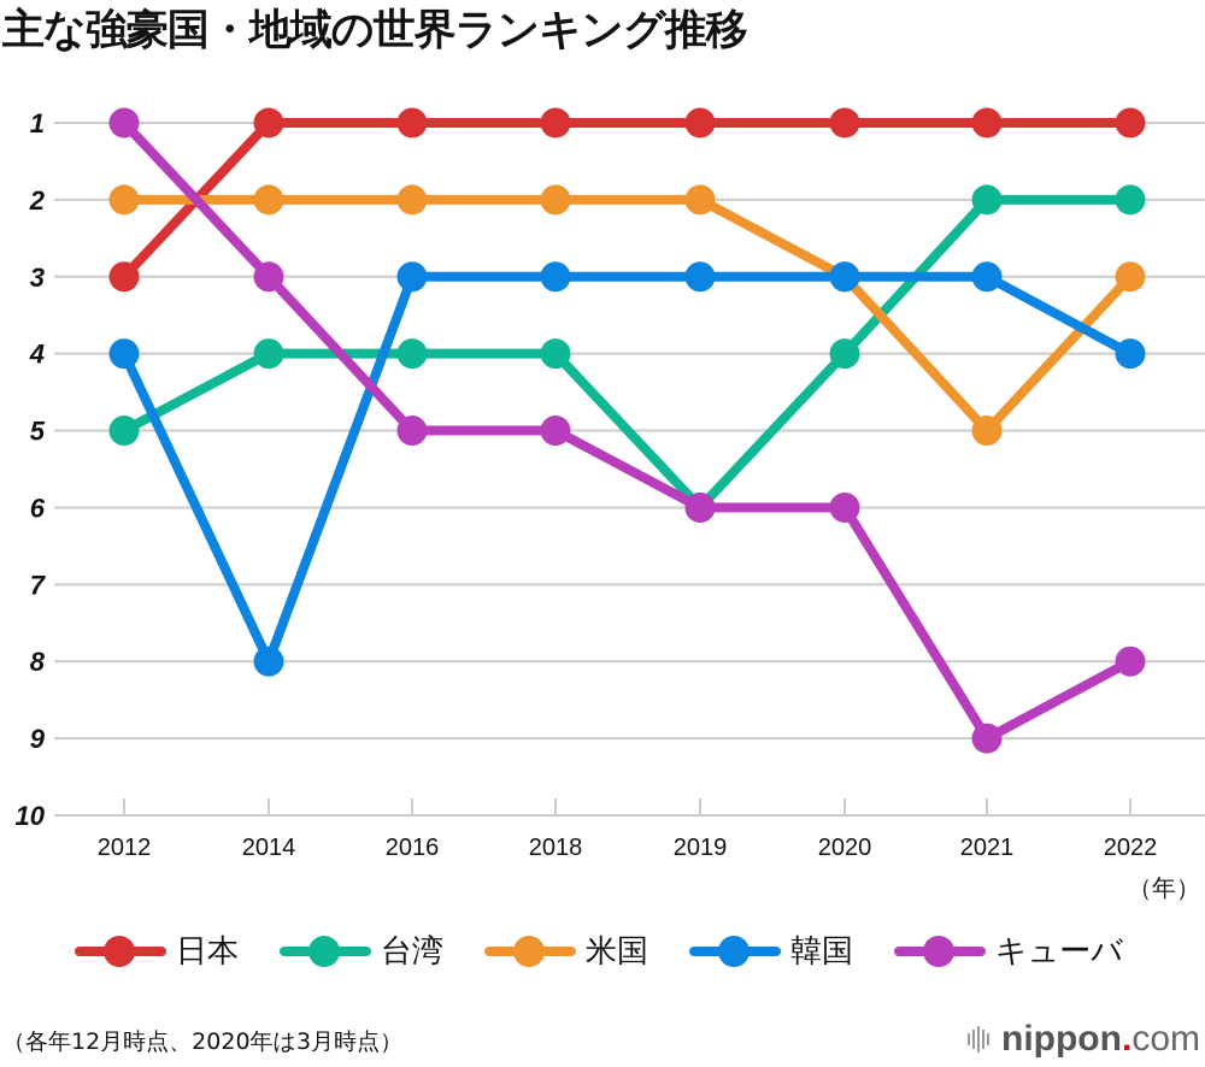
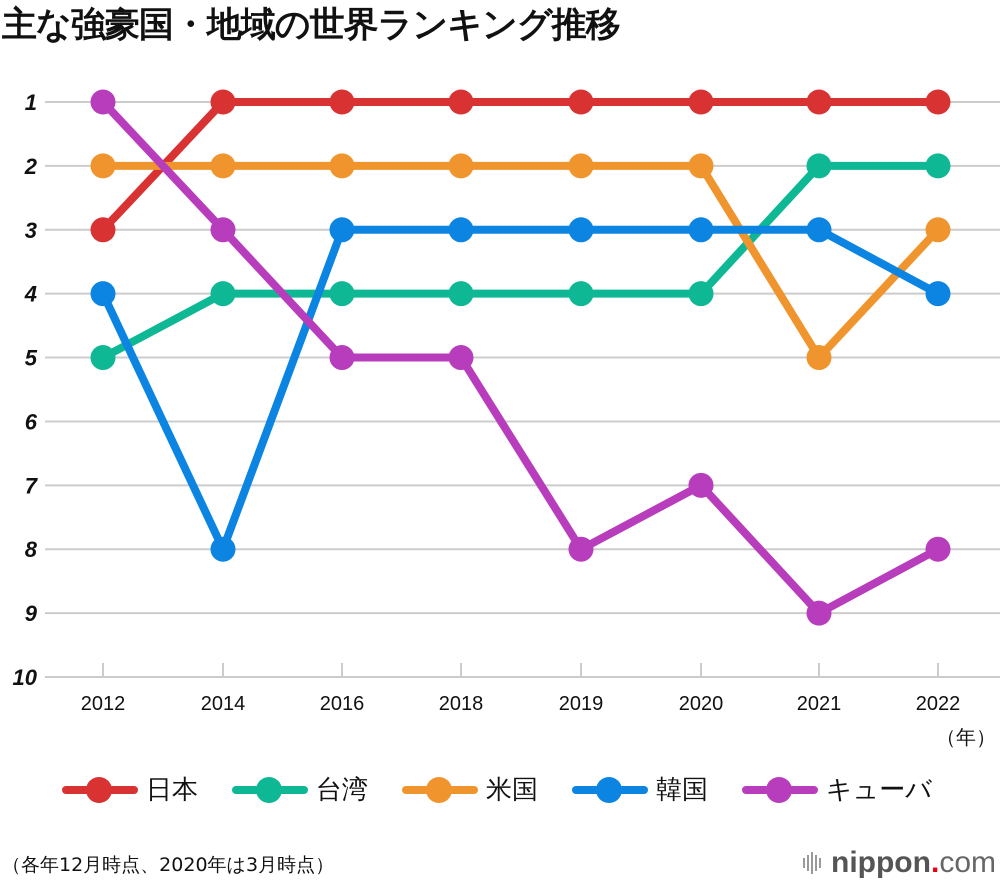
台湾/2019: 6 -> 4
キューバ/2019: 6 -> 8
米国/2020: 3 -> 2
キューバ/2020: 6 -> 7
